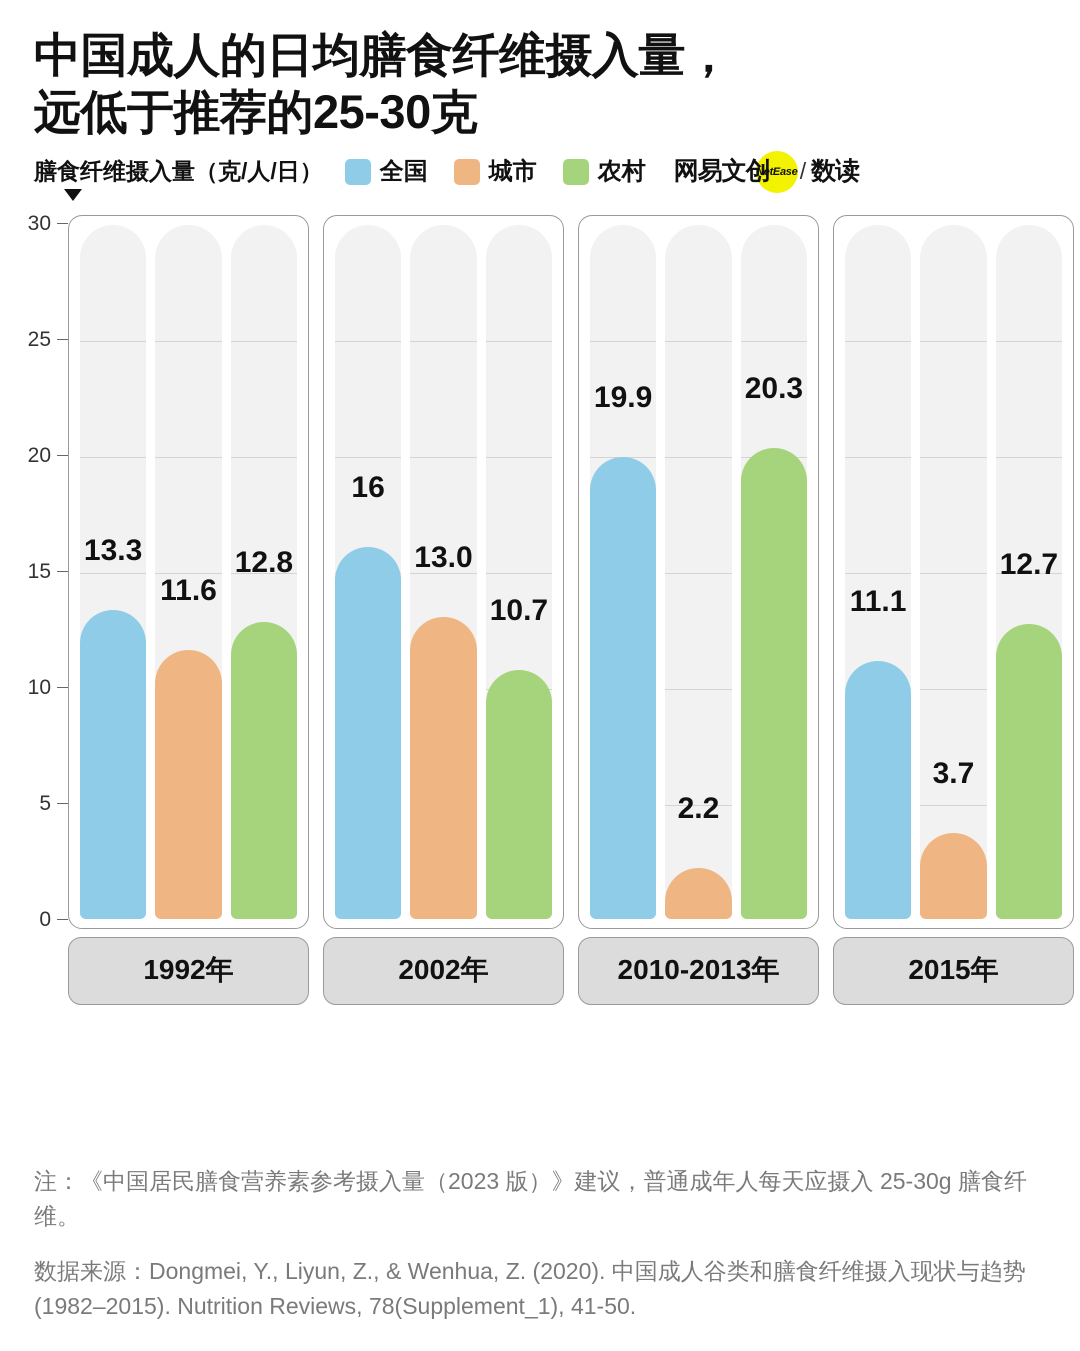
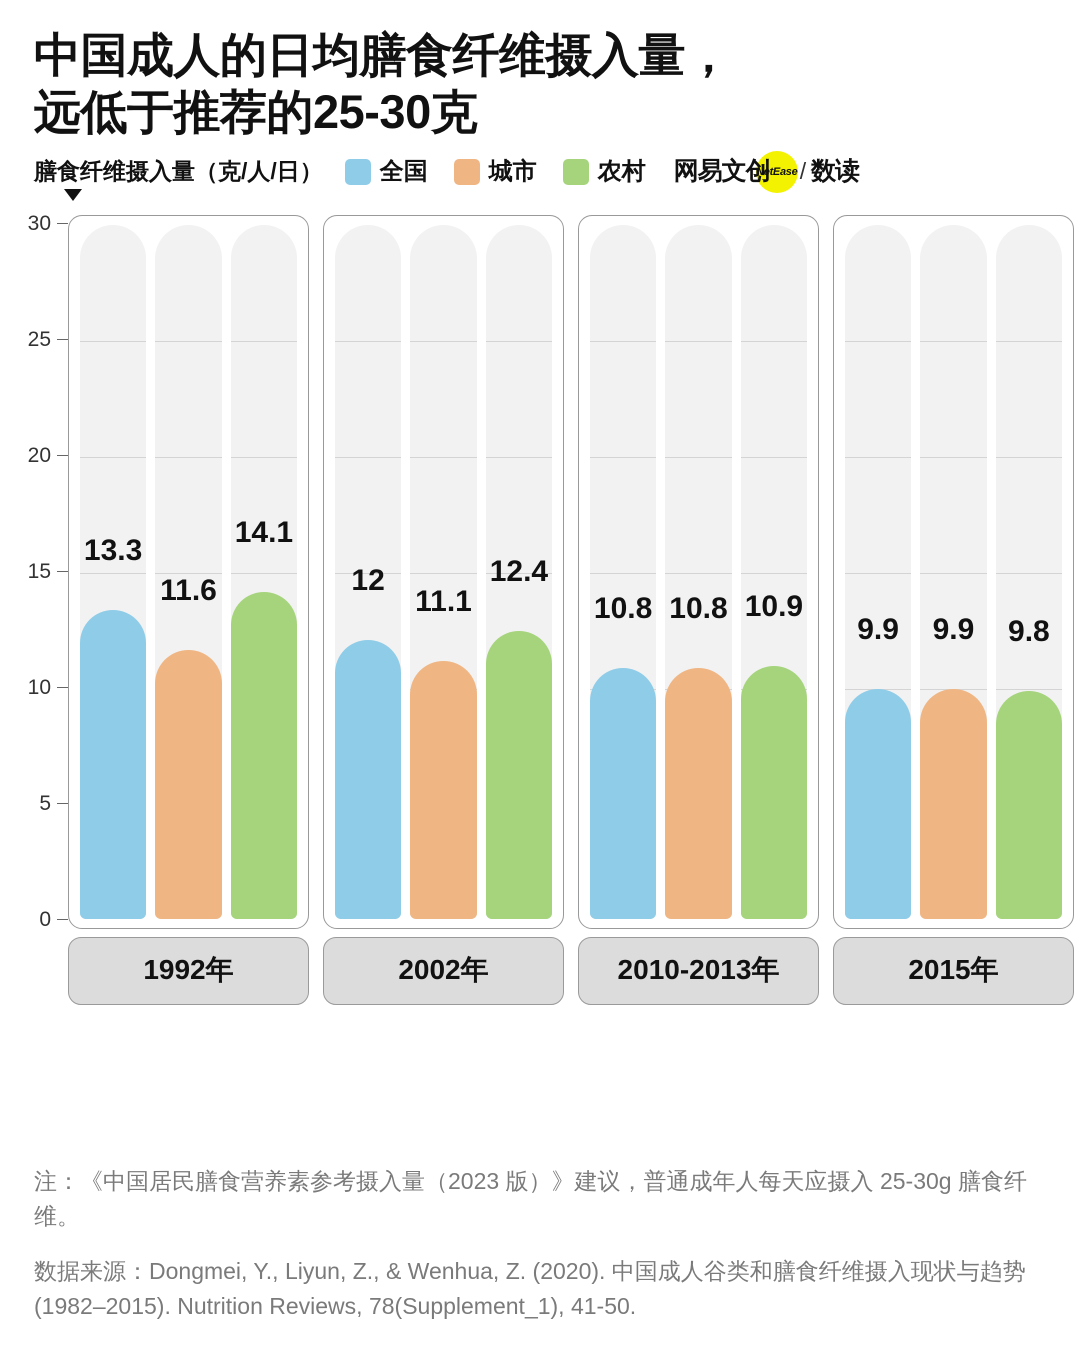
农村/1992年: 12.8 -> 14.1
全国/2002年: 16 -> 12
城市/2002年: 13.0 -> 11.1
农村/2002年: 10.7 -> 12.4
全国/2010-2013年: 19.9 -> 10.8
城市/2010-2013年: 2.2 -> 10.8
农村/2010-2013年: 20.3 -> 10.9
全国/2015年: 11.1 -> 9.9
城市/2015年: 3.7 -> 9.9
农村/2015年: 12.7 -> 9.8
